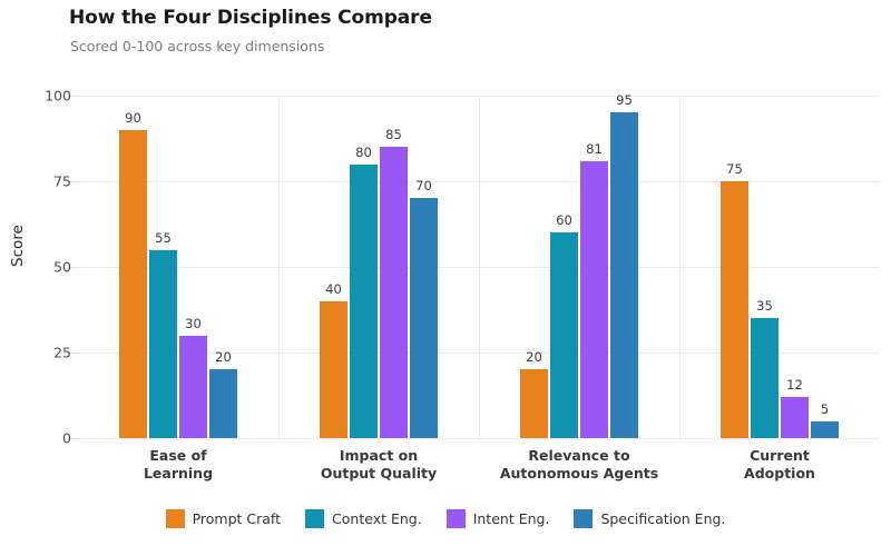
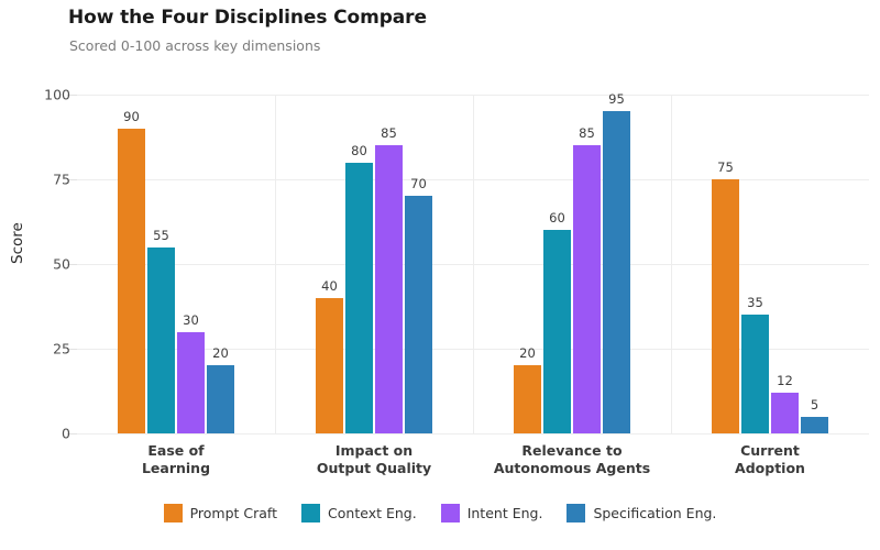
Intent Eng./Relevance to Autonomous Agents: 81 -> 85
